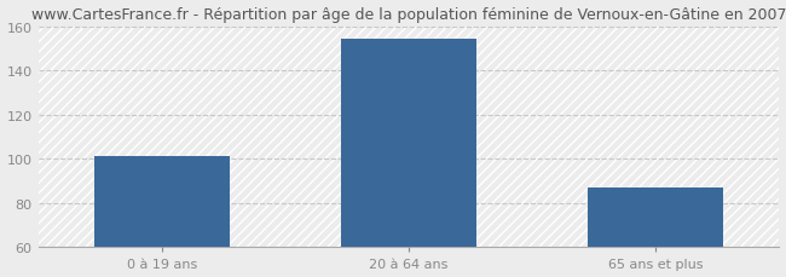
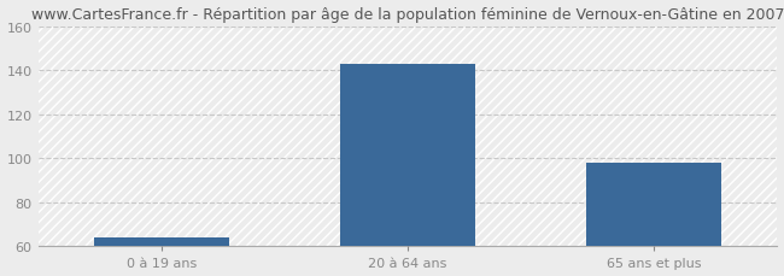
0 à 19 ans: 101 -> 64
20 à 64 ans: 154 -> 143
65 ans et plus: 87 -> 98
